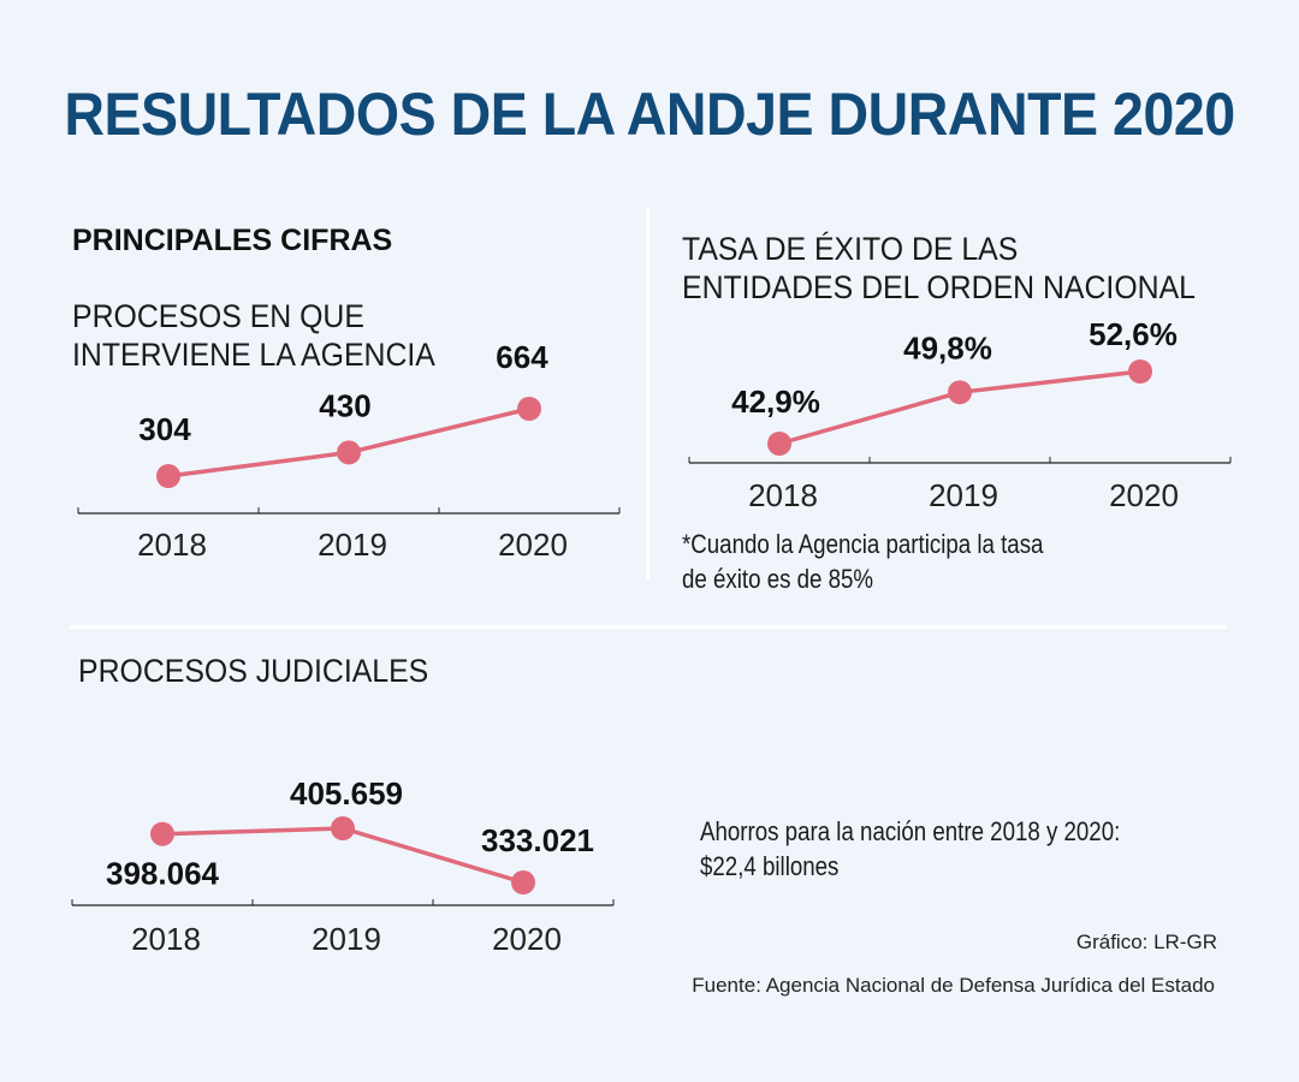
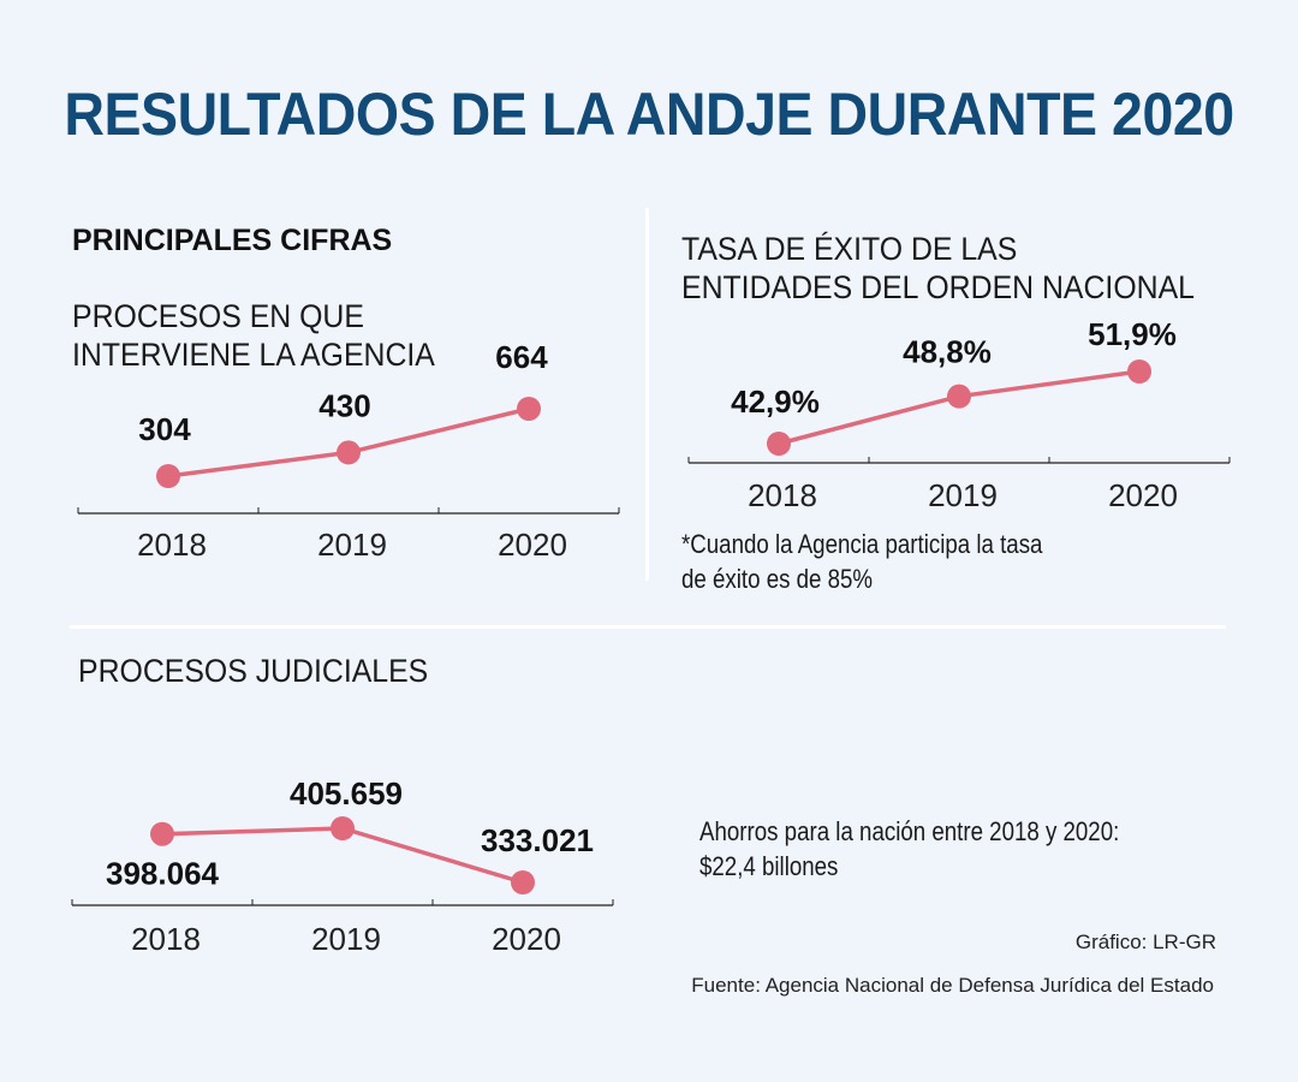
TASA DE ÉXITO DE LAS ENTIDADES DEL ORDEN NACIONAL/2019: 49,8% -> 48,8%
TASA DE ÉXITO DE LAS ENTIDADES DEL ORDEN NACIONAL/2020: 52,6% -> 51,9%
